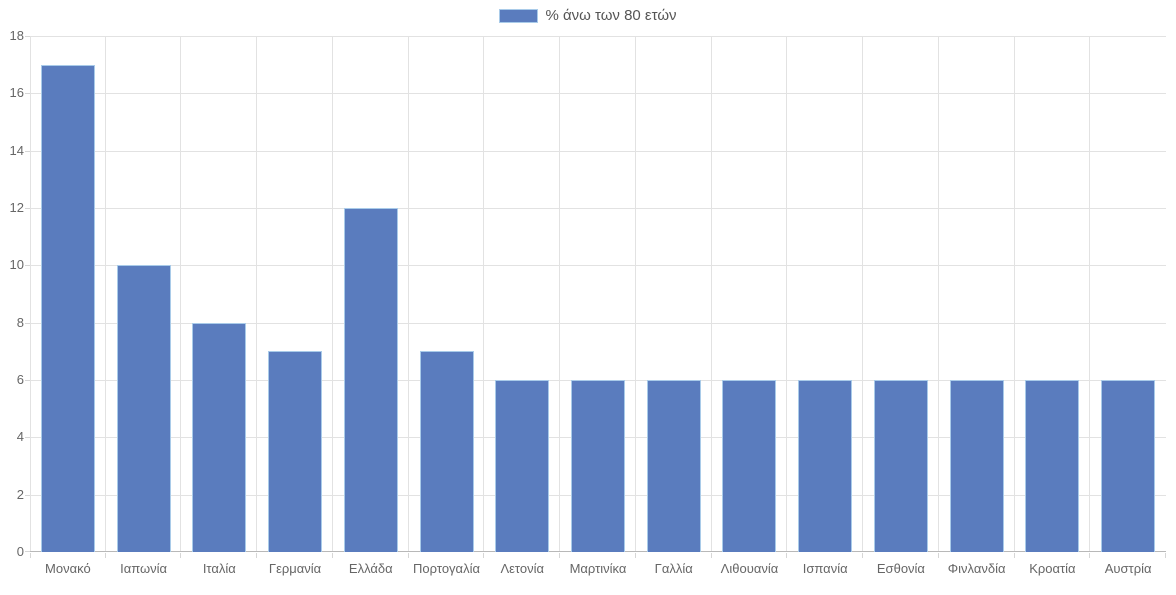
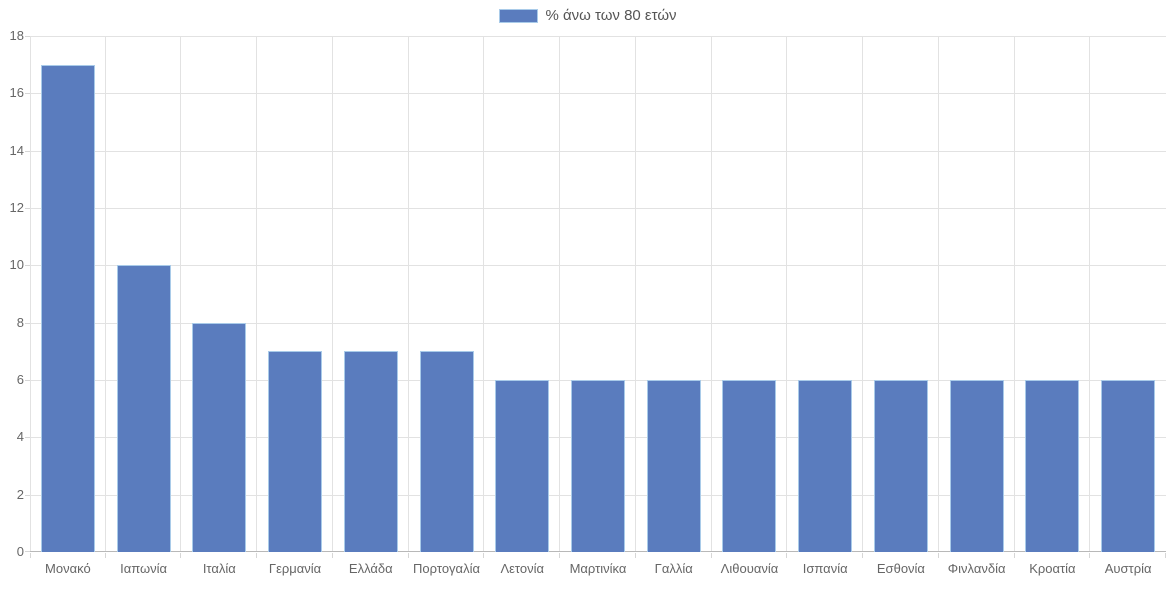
Ελλάδα: 12 -> 7
